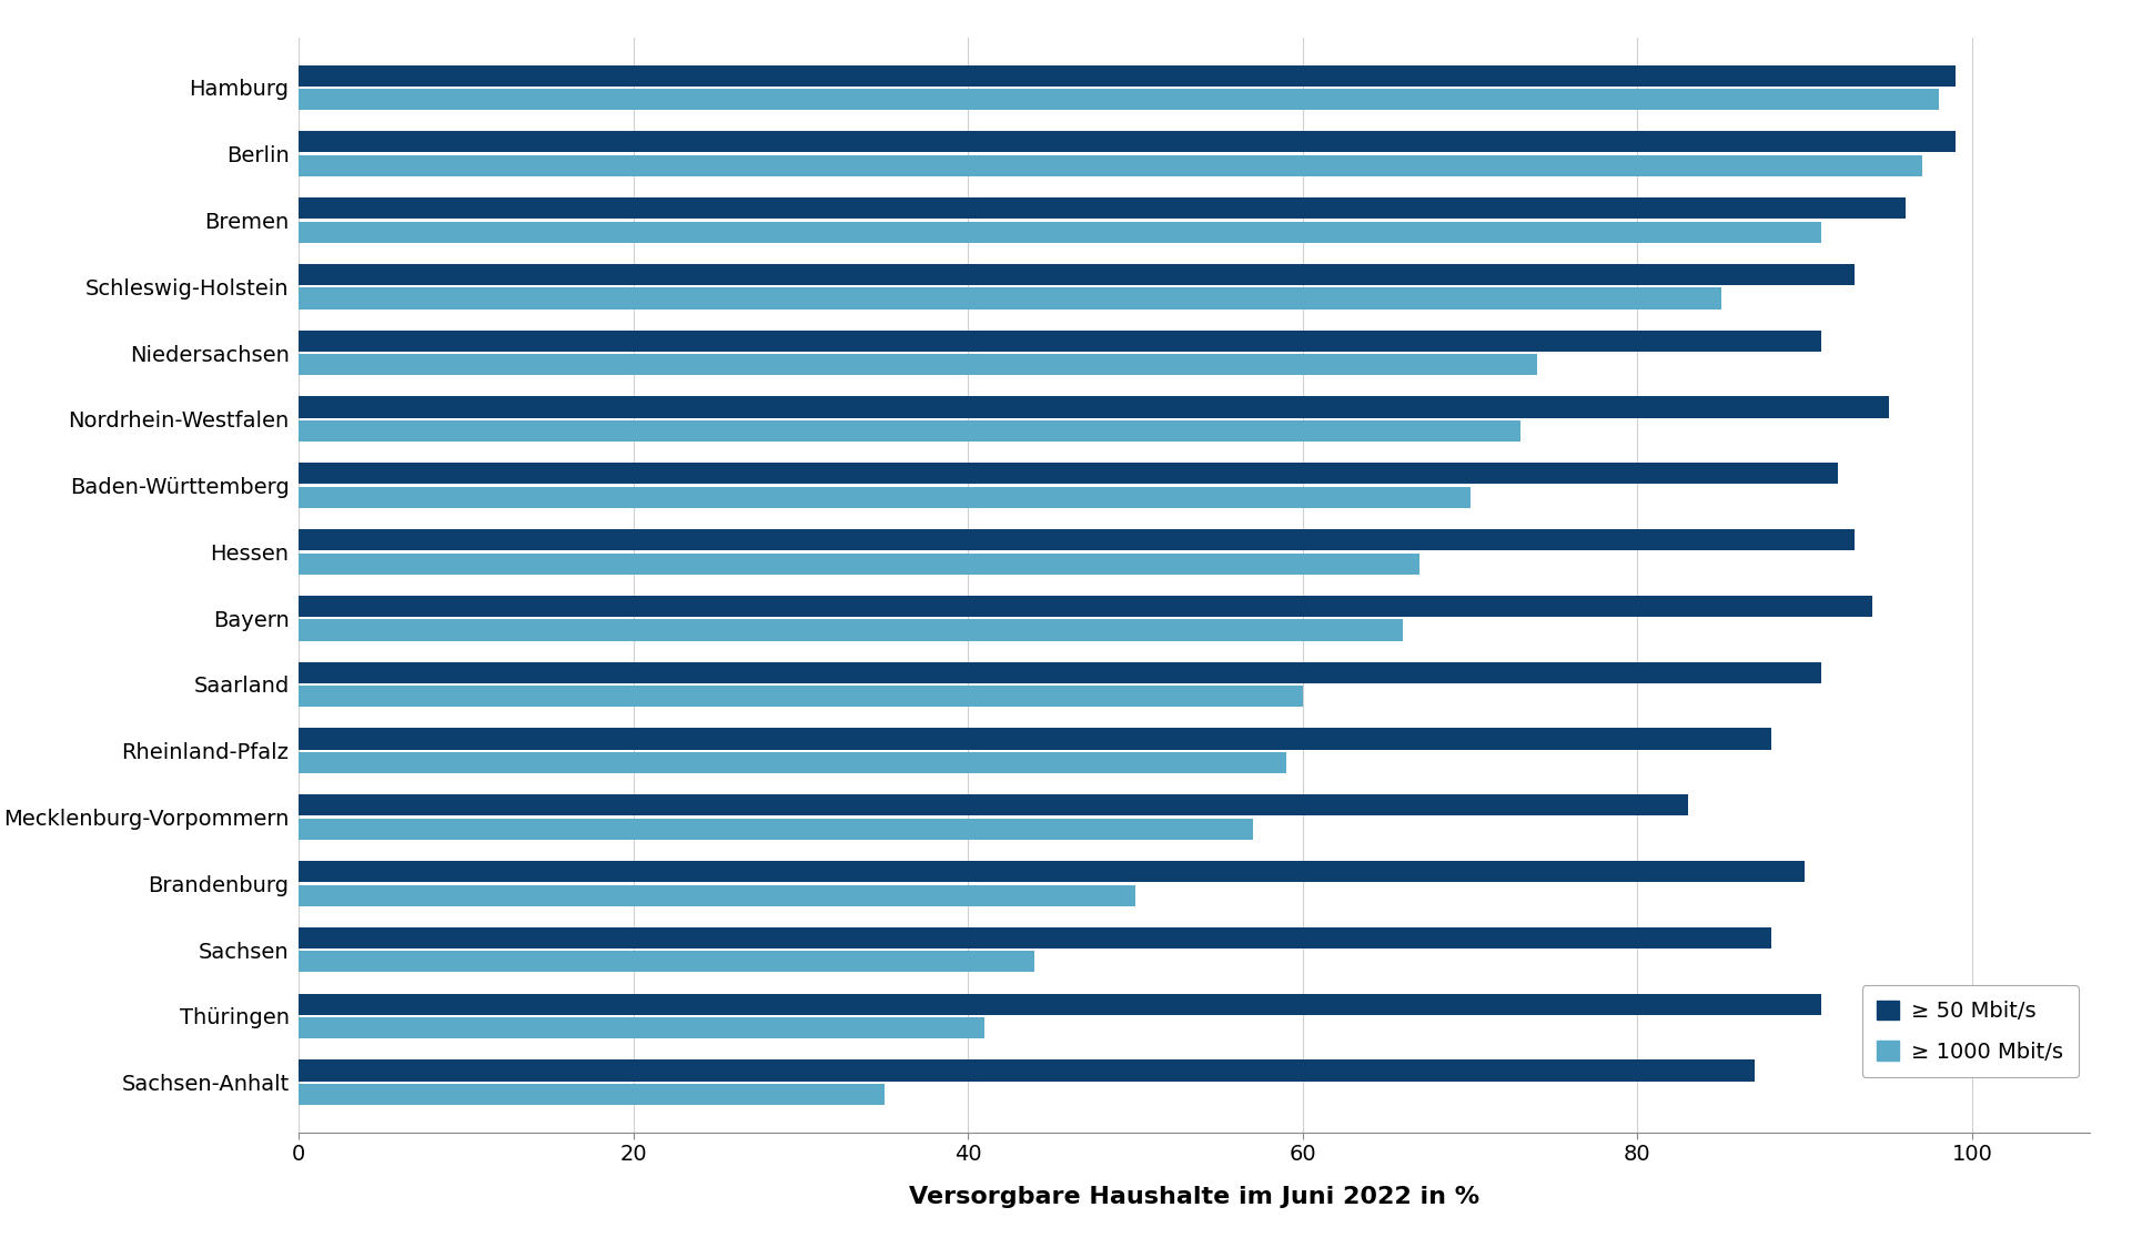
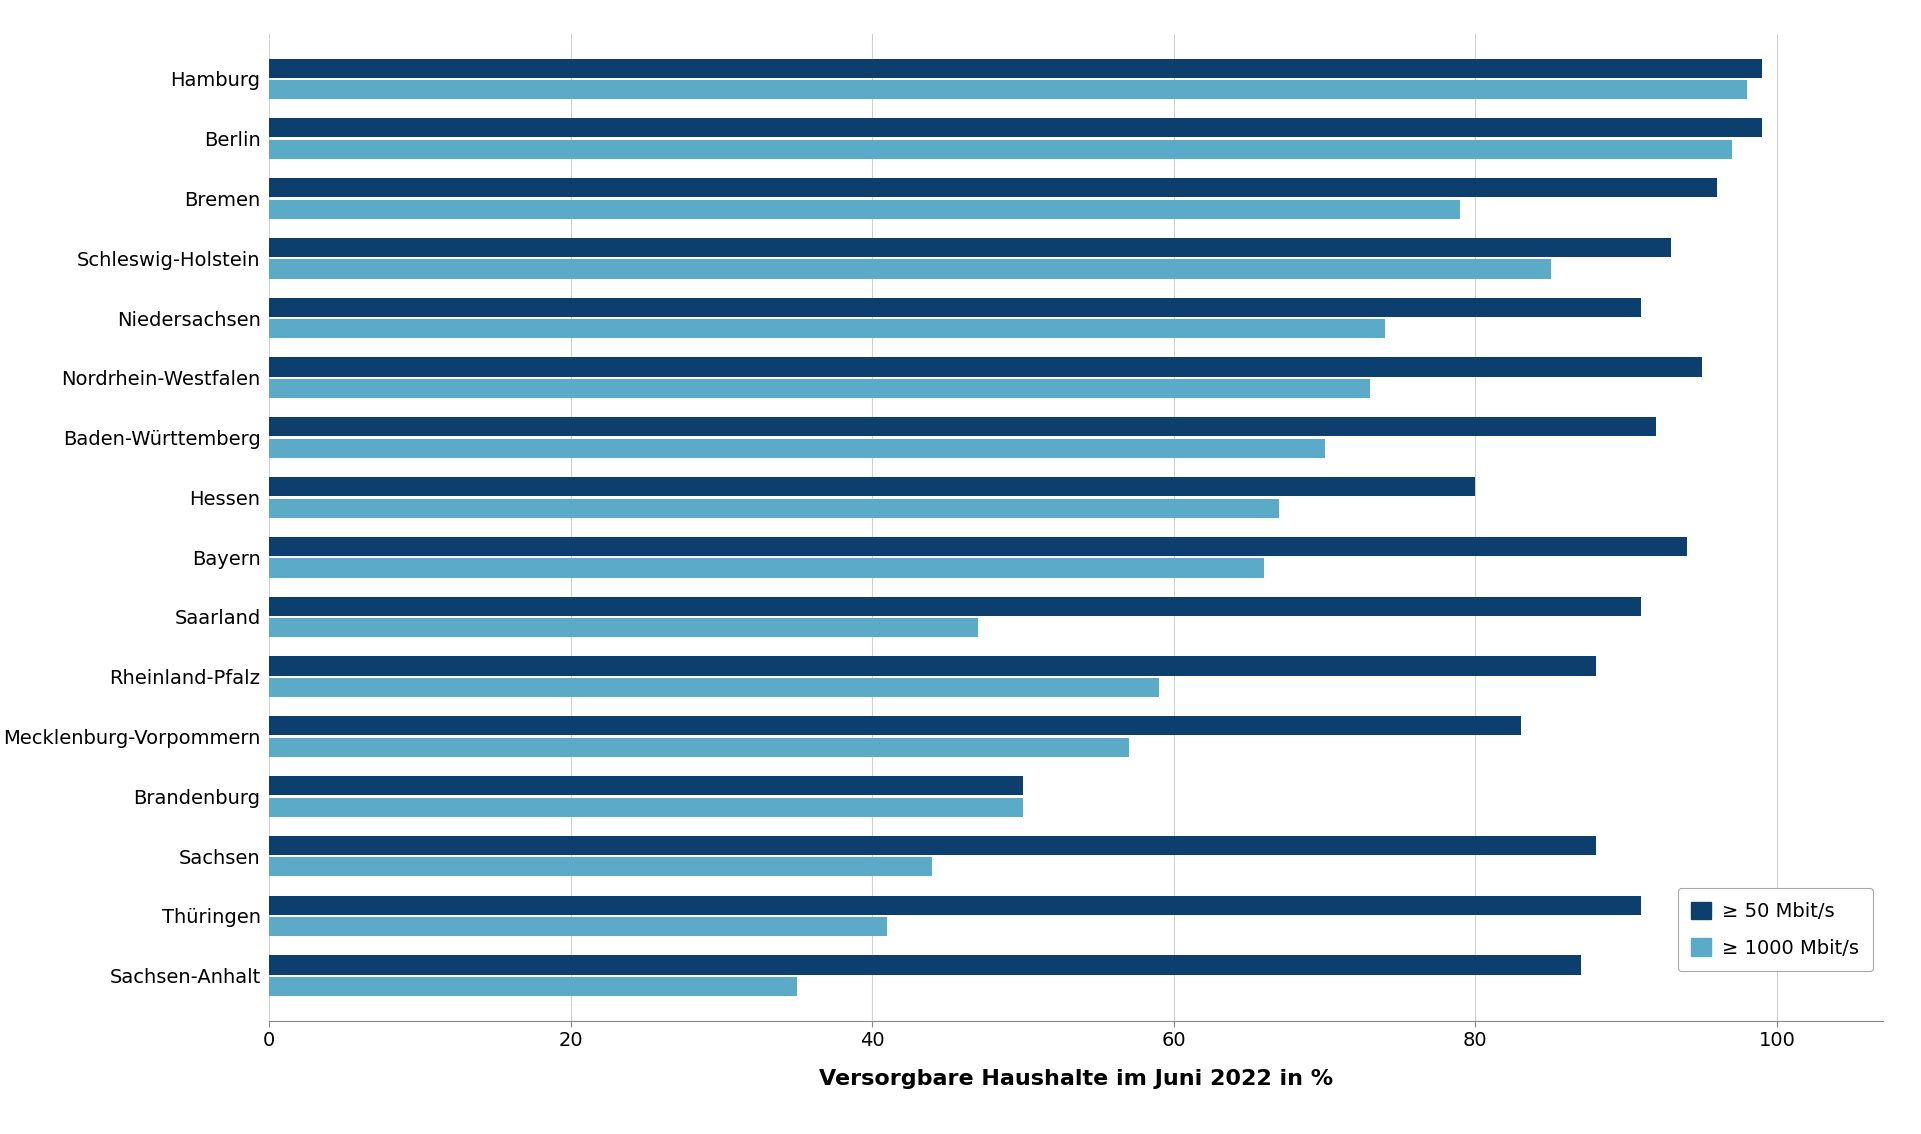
≥ 1000 Mbit/s/Bremen: 91 -> 79
≥ 50 Mbit/s/Hessen: 93 -> 80
≥ 1000 Mbit/s/Saarland: 60 -> 47
≥ 50 Mbit/s/Brandenburg: 90 -> 50
